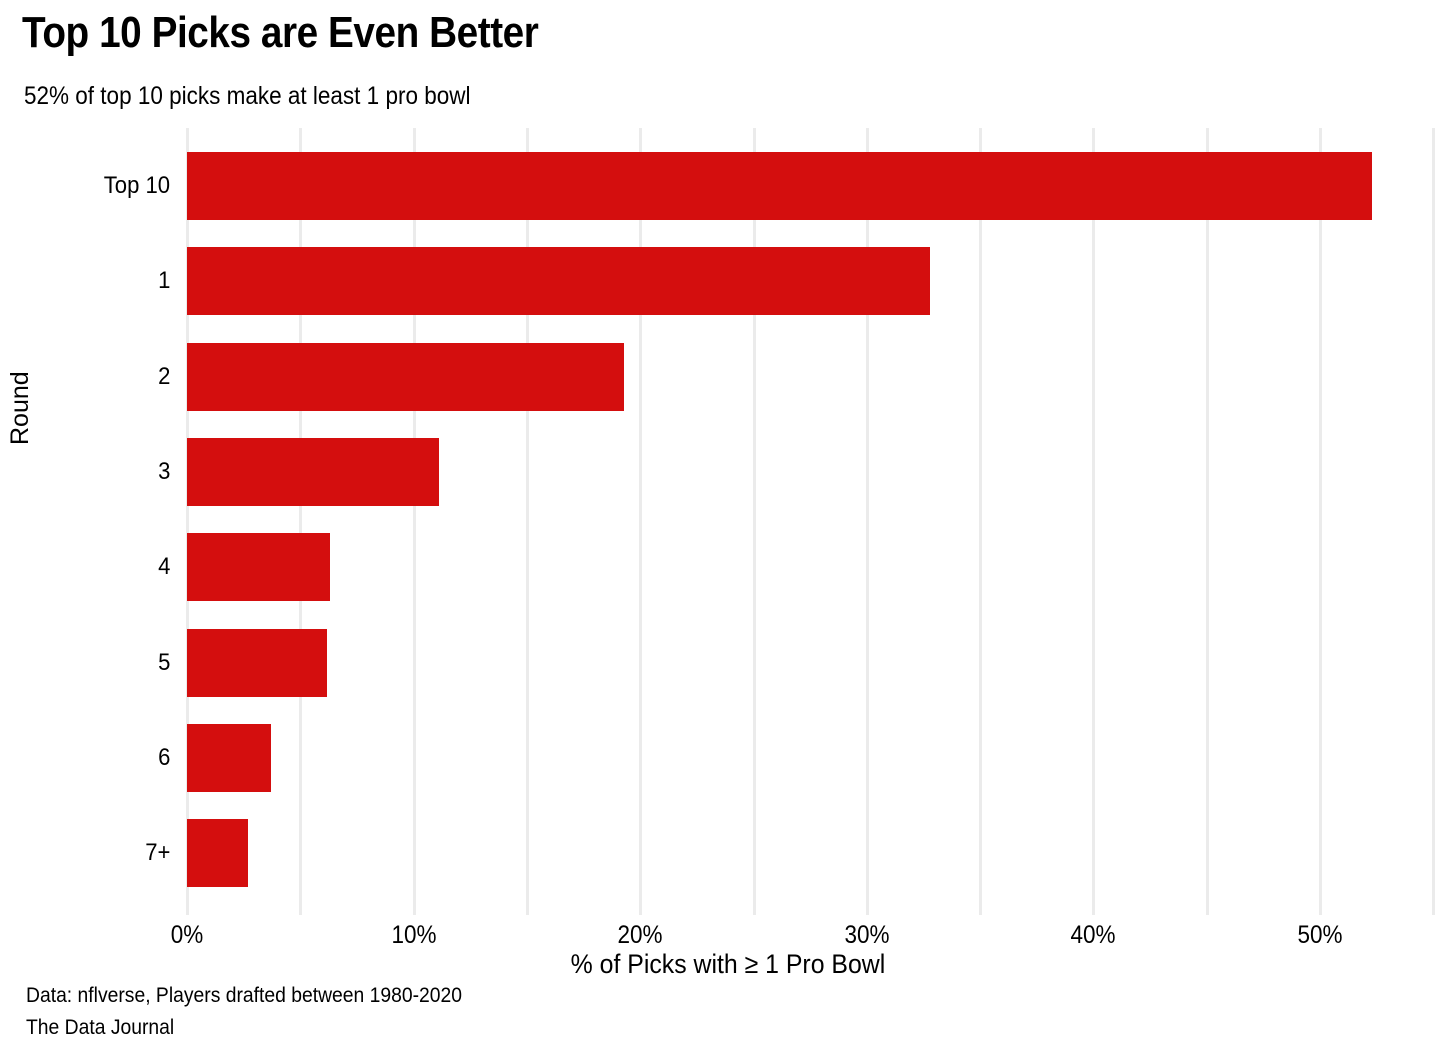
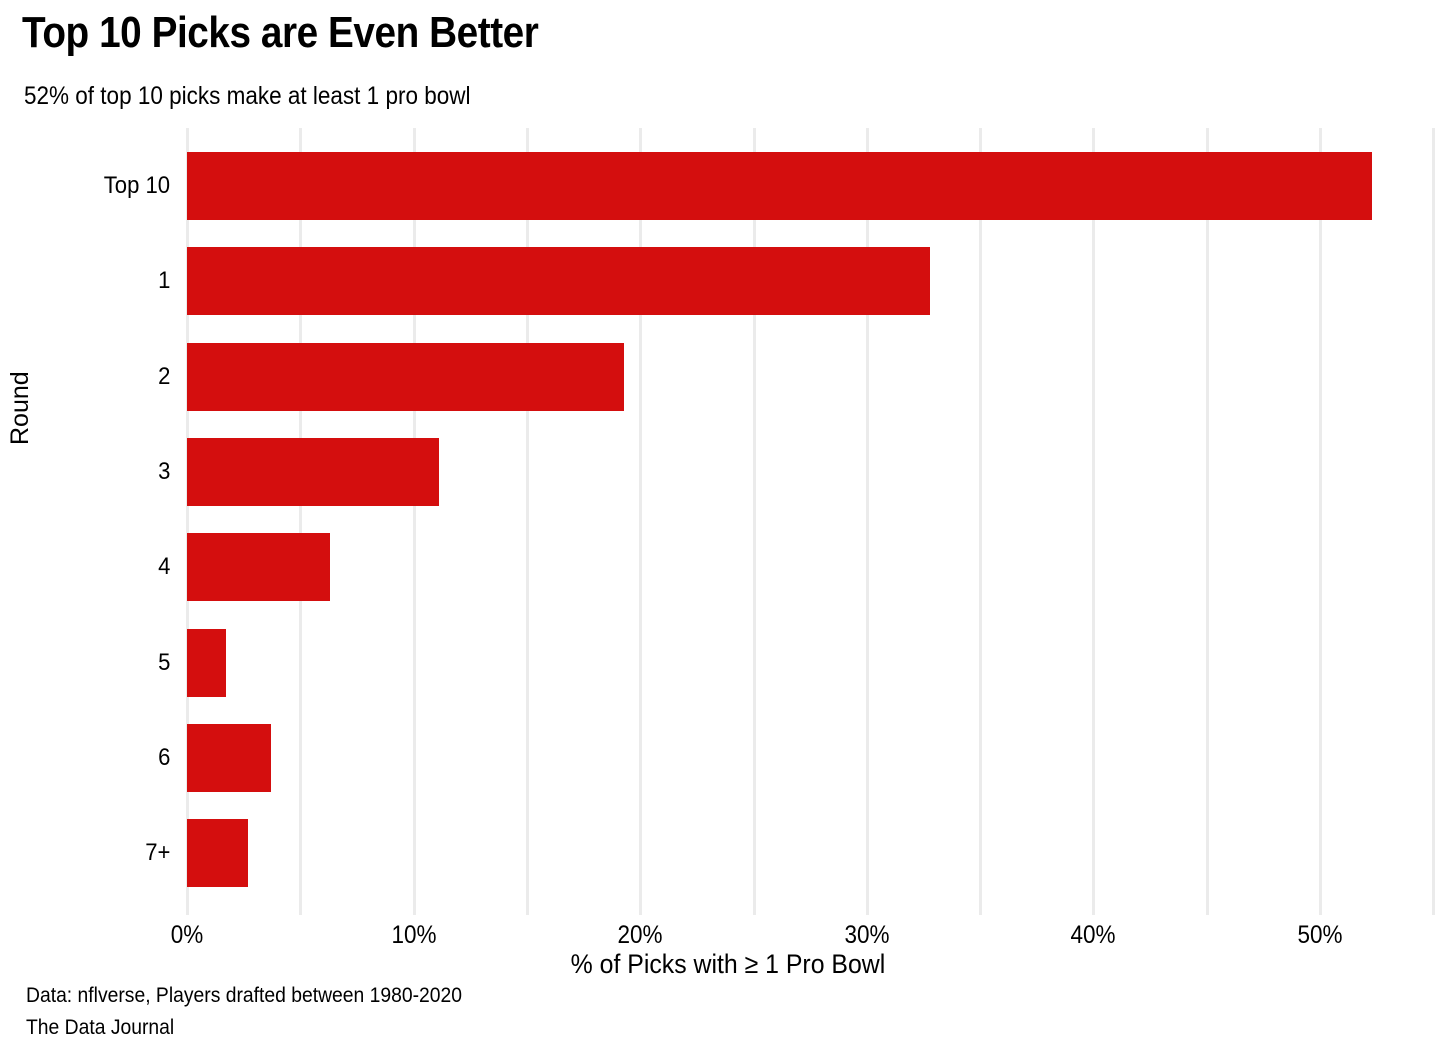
5: 6.2% -> 1.7%
